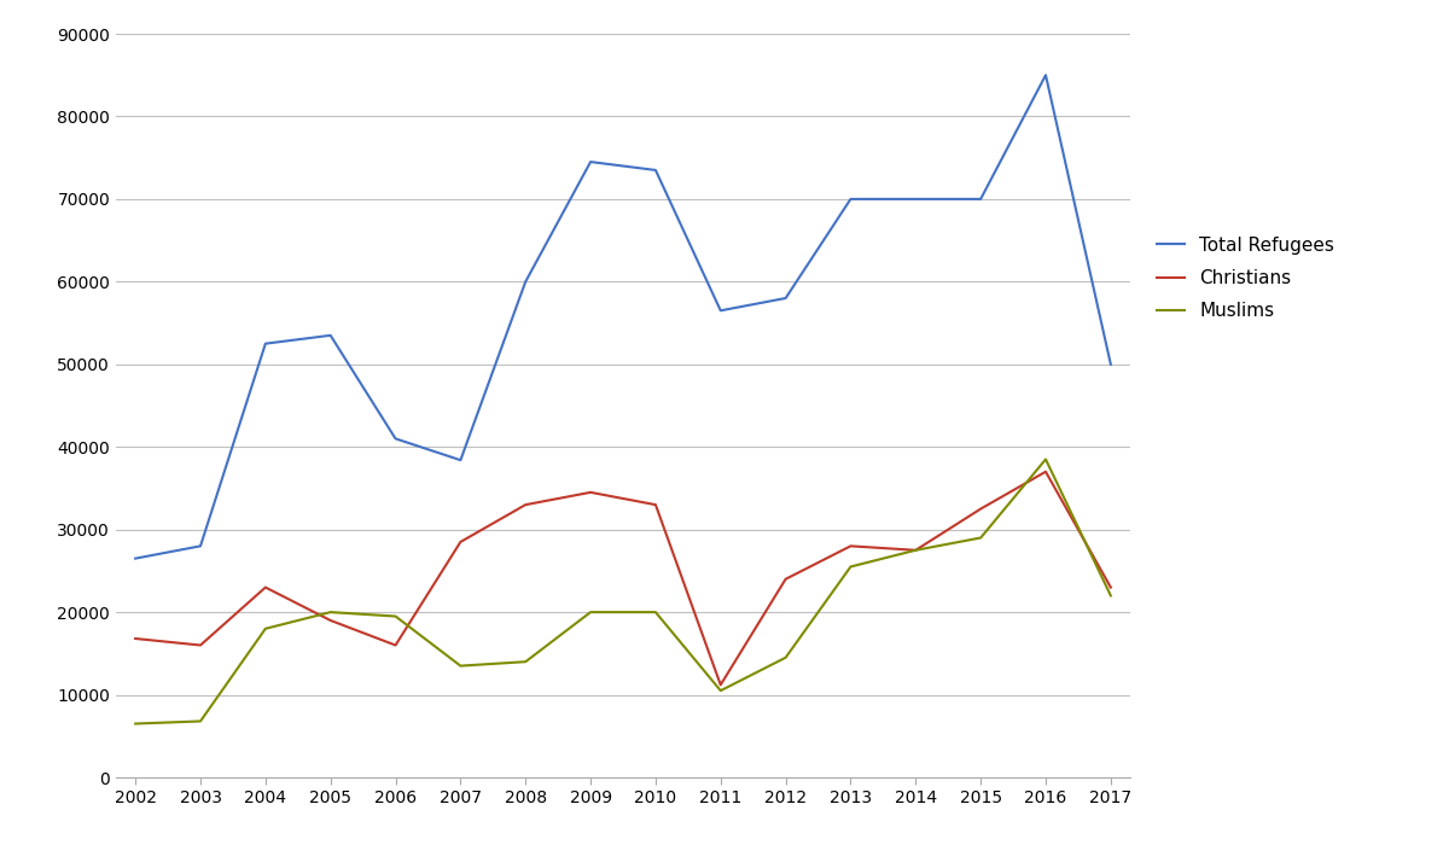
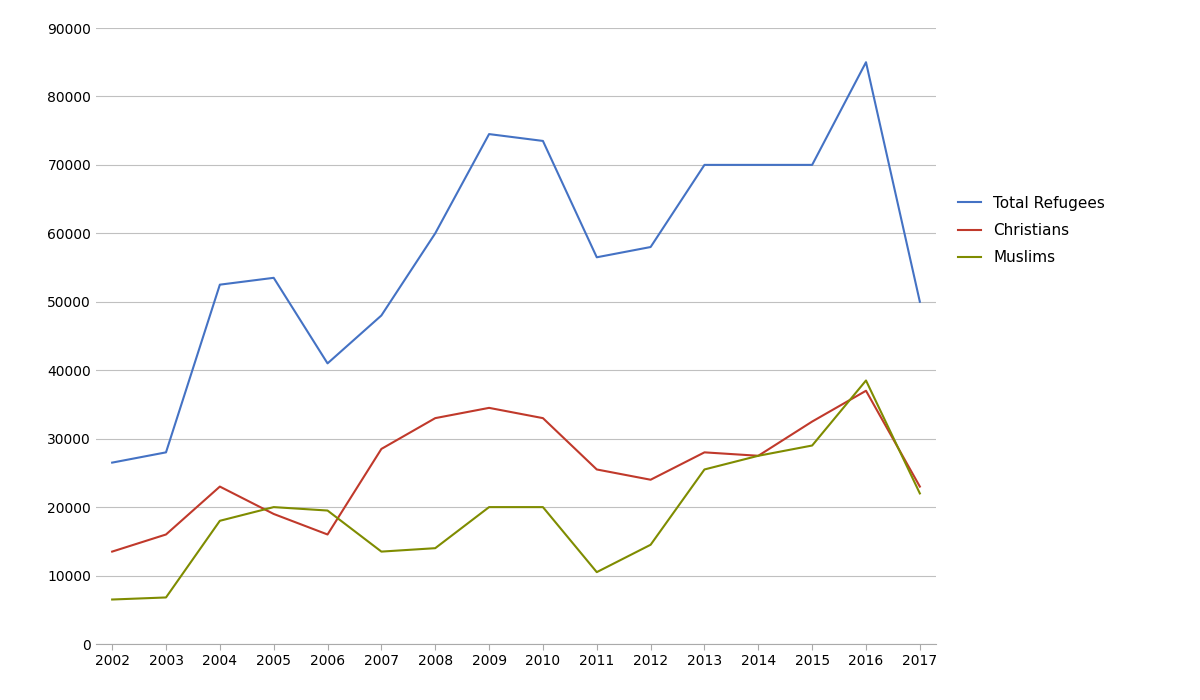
Christians/2002: 16800 -> 13500
Total Refugees/2007: 38400 -> 48000
Christians/2011: 11200 -> 25500
